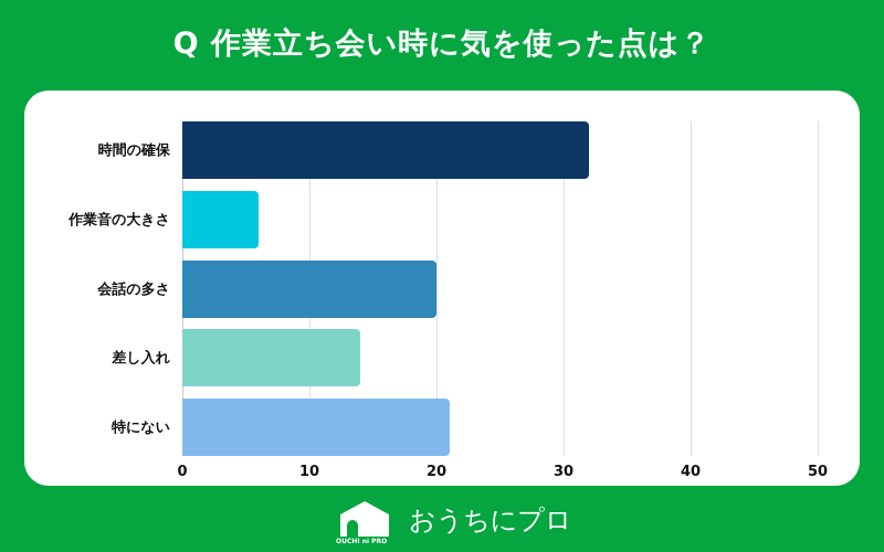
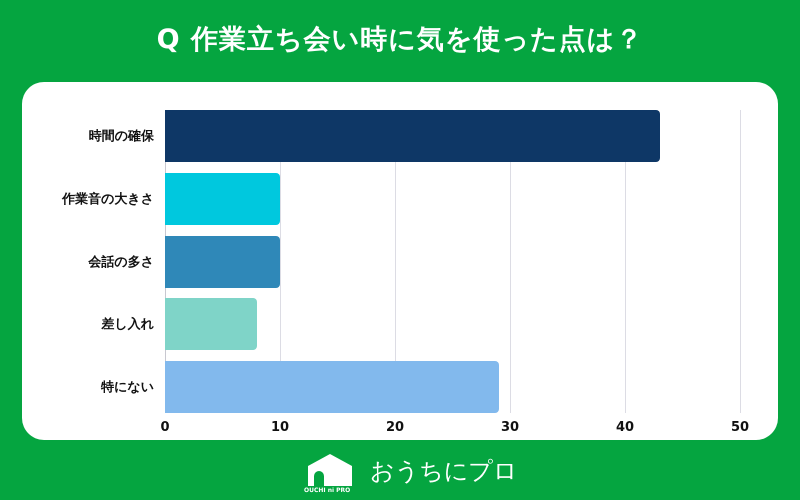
時間の確保: 32 -> 43
作業音の大きさ: 6 -> 10
会話の多さ: 20 -> 10
差し入れ: 14 -> 8
特にない: 21 -> 29
